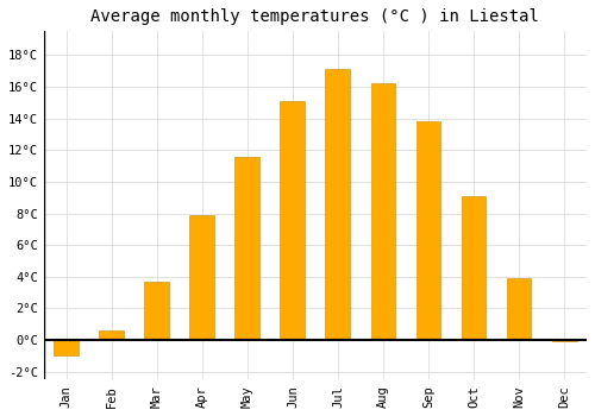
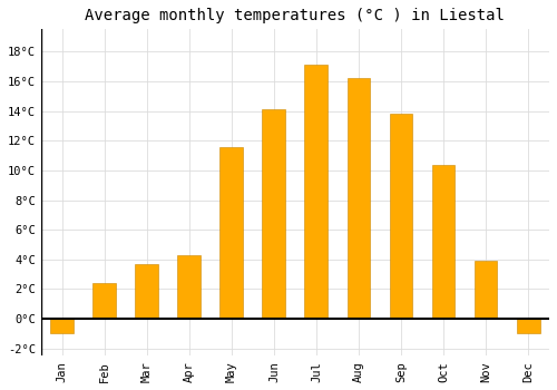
Feb: 0.6°C -> 2.4°C
Apr: 7.9°C -> 4.3°C
Jun: 15.1°C -> 14.1°C
Oct: 9.1°C -> 10.4°C
Dec: -0.1°C -> -1.0°C
